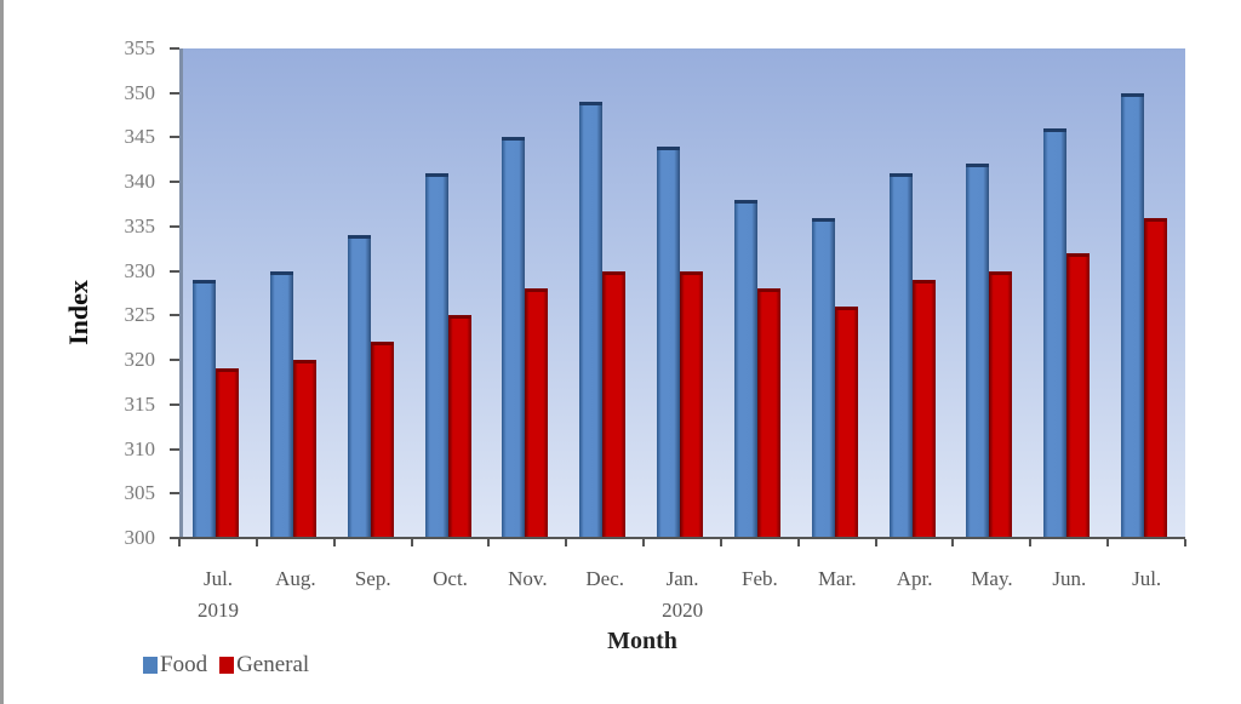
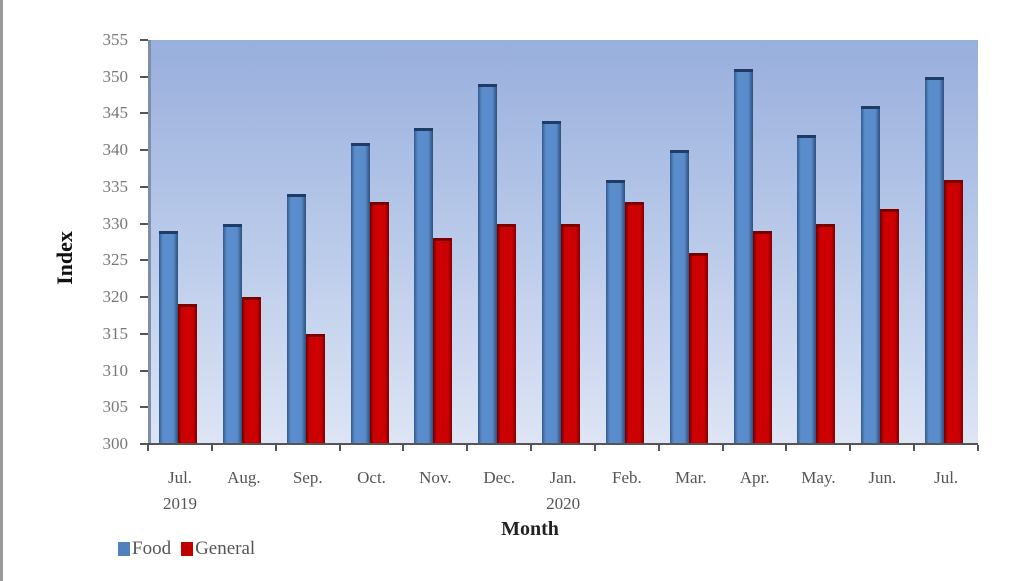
General/Sep.: 322 -> 315
General/Oct.: 325 -> 333
Food/Nov.: 345 -> 343
Food/Feb.: 338 -> 336
General/Feb.: 328 -> 333
Food/Mar.: 336 -> 340
Food/Apr.: 341 -> 351
